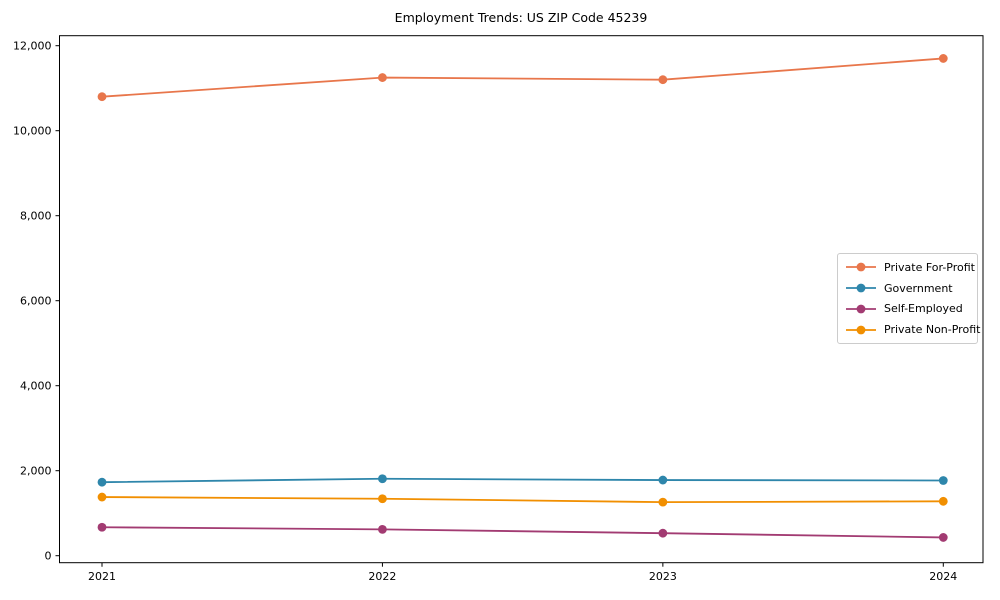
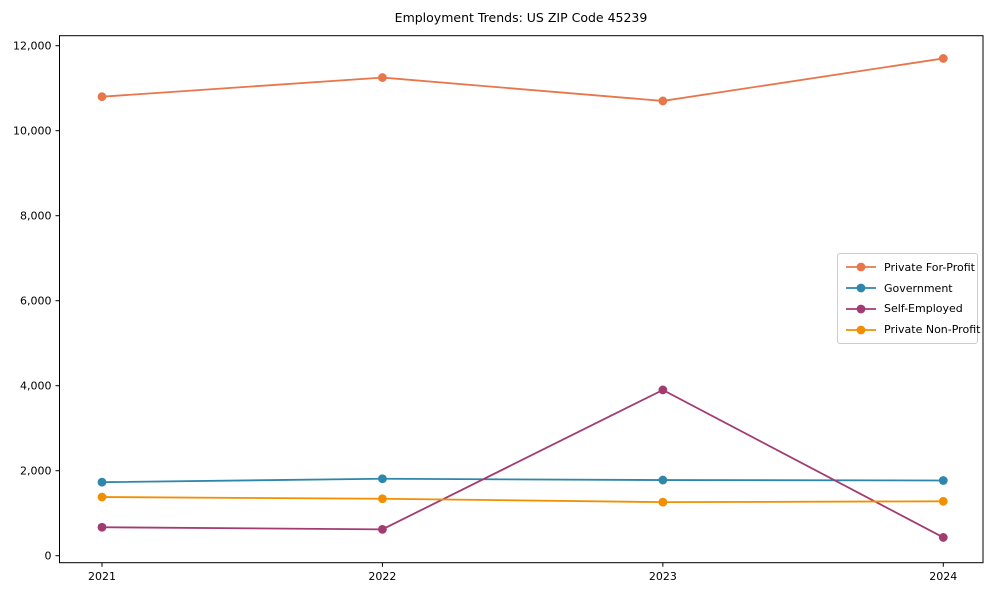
Private For-Profit/2023: 11200 -> 10700
Self-Employed/2023: 500 -> 3900
